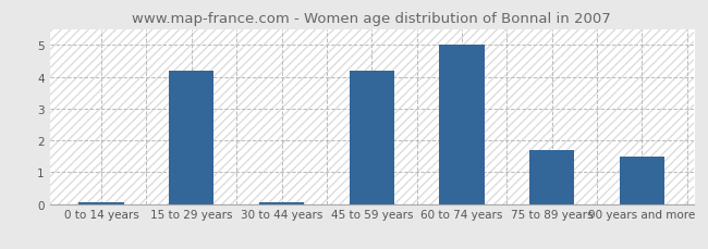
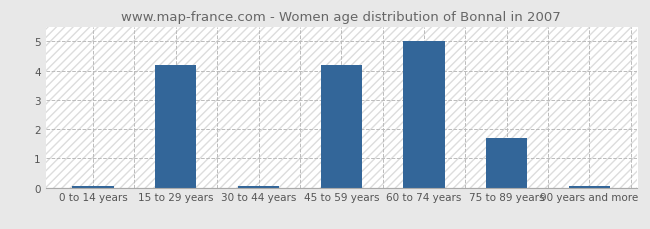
90 years and more: 1.50 -> 0.04
